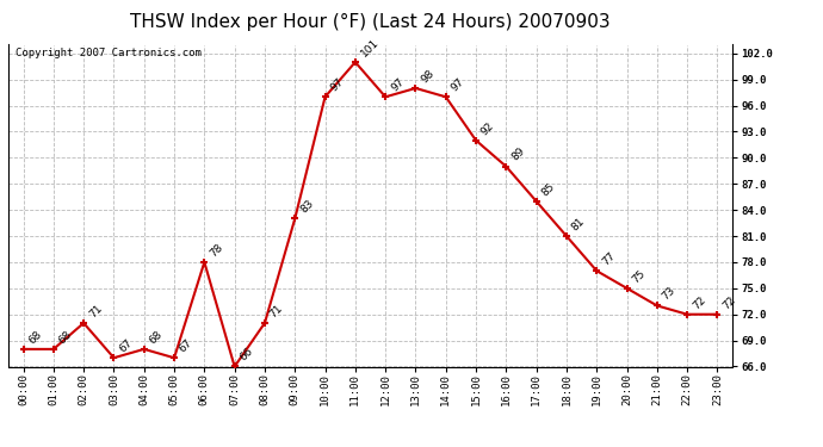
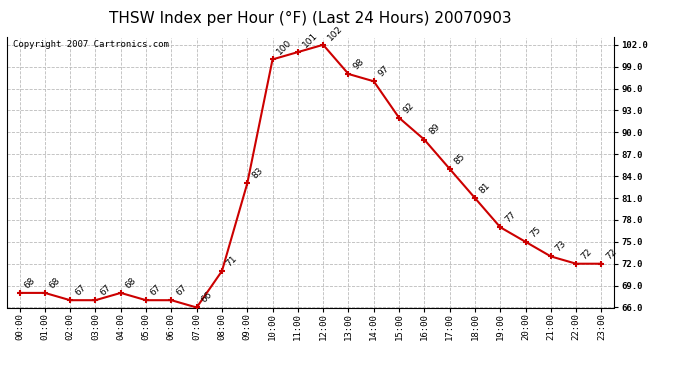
02:00: 71 -> 67
06:00: 78 -> 67
10:00: 97 -> 100
12:00: 97 -> 102
